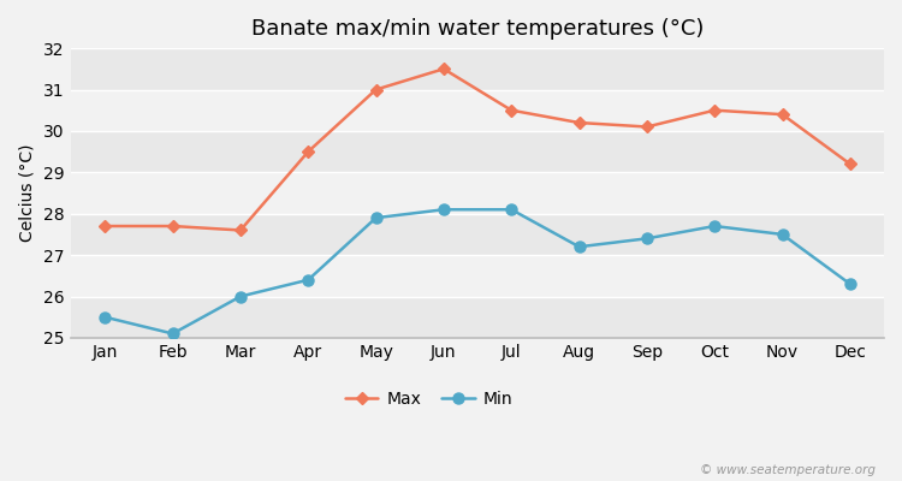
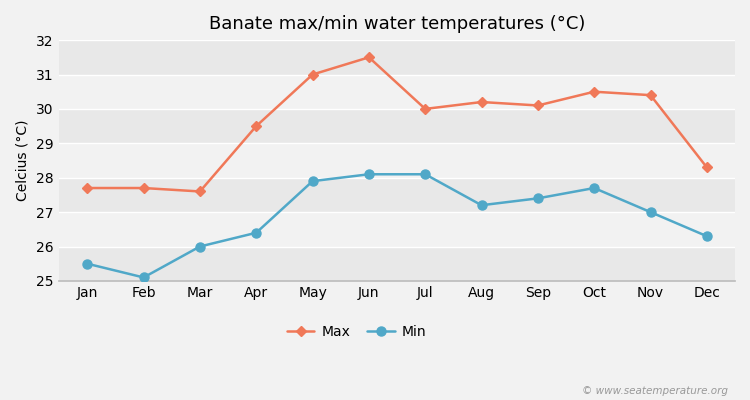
Max/Jul: 30.5 -> 30.0
Min/Nov: 27.5 -> 27.0
Max/Dec: 29.2 -> 28.3
